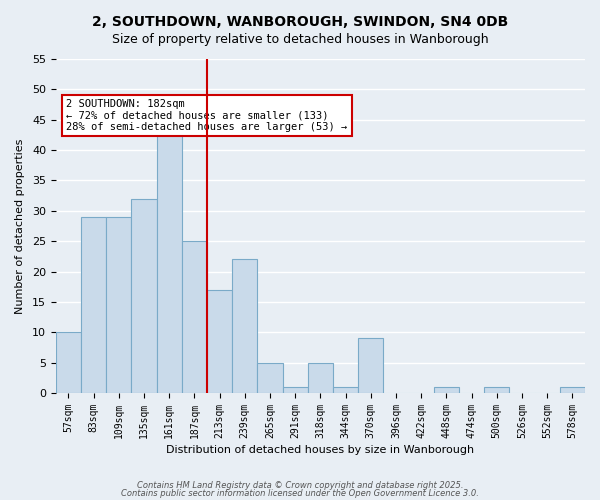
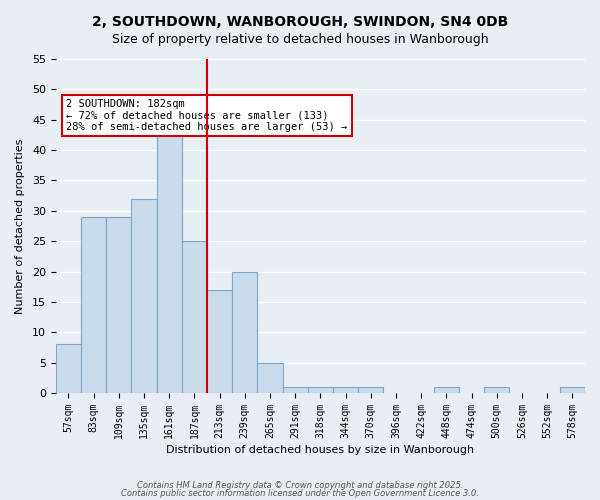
57sqm: 10 -> 8
239sqm: 22 -> 20
318sqm: 5 -> 1
370sqm: 9 -> 1
